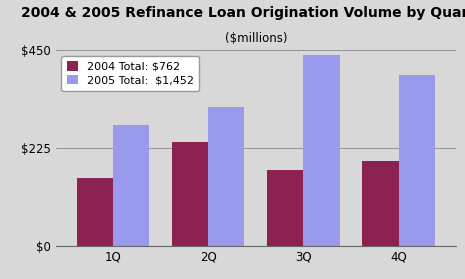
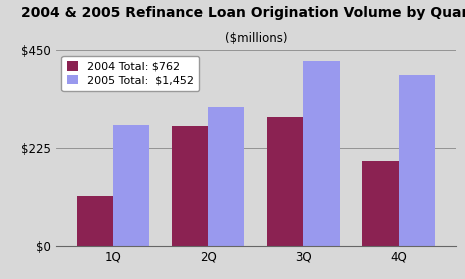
2004 Total: $762/1Q: $155 -> $115
2004 Total: $762/2Q: $238 -> $275
2004 Total: $762/3Q: $175 -> $295
2005 Total: $1,452/3Q: $440 -> $425
